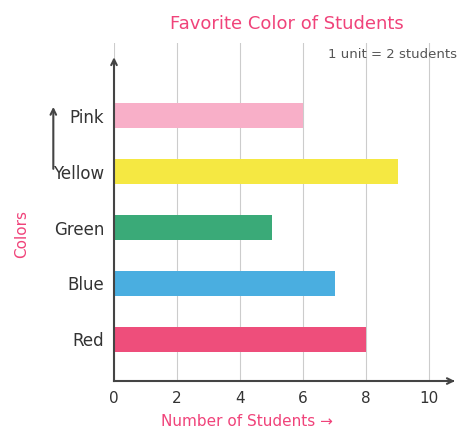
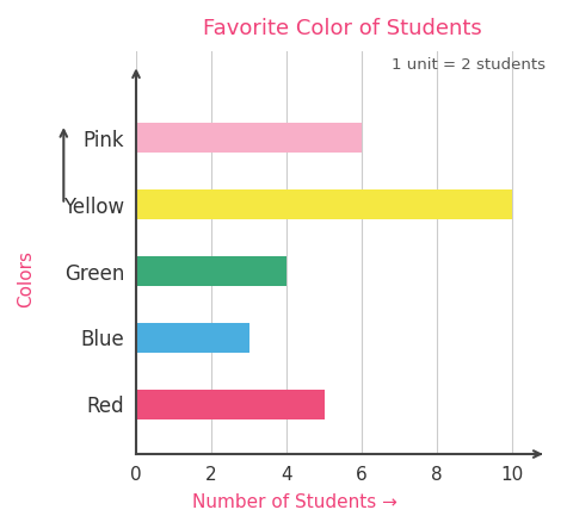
Yellow: 9 -> 10
Green: 5 -> 4
Blue: 7 -> 3
Red: 8 -> 5
